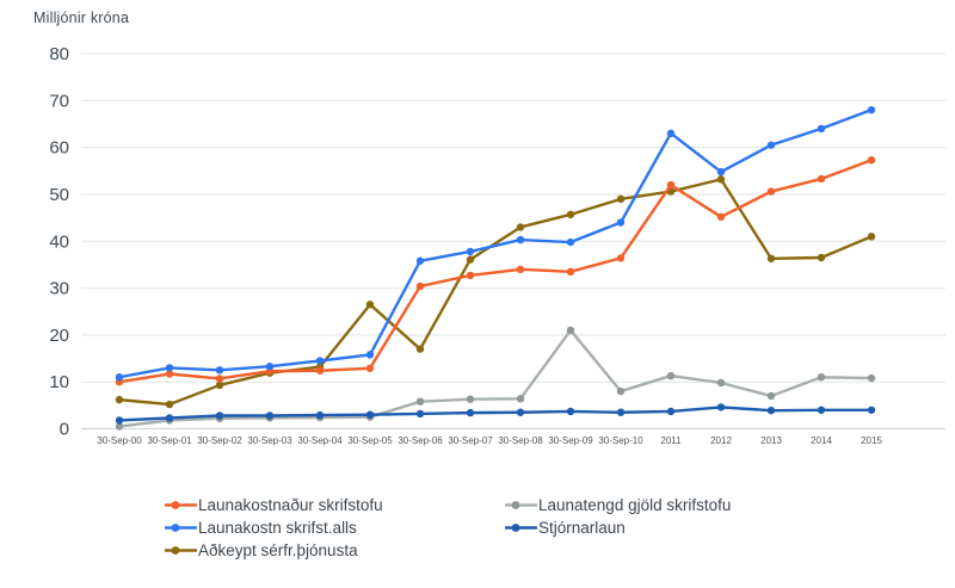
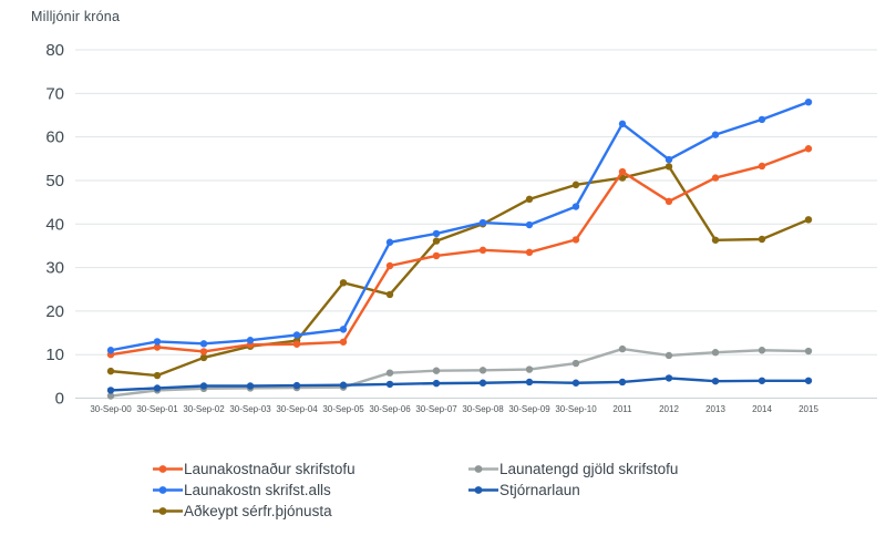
Aðkeypt sérfr.þjónusta/30-Sep-06: 17 -> 24
Aðkeypt sérfr.þjónusta/30-Sep-08: 43 -> 40
Launatengd gjöld skrifstofu/30-Sep-09: 21 -> 7
Launatengd gjöld skrifstofu/2013: 7 -> 10
